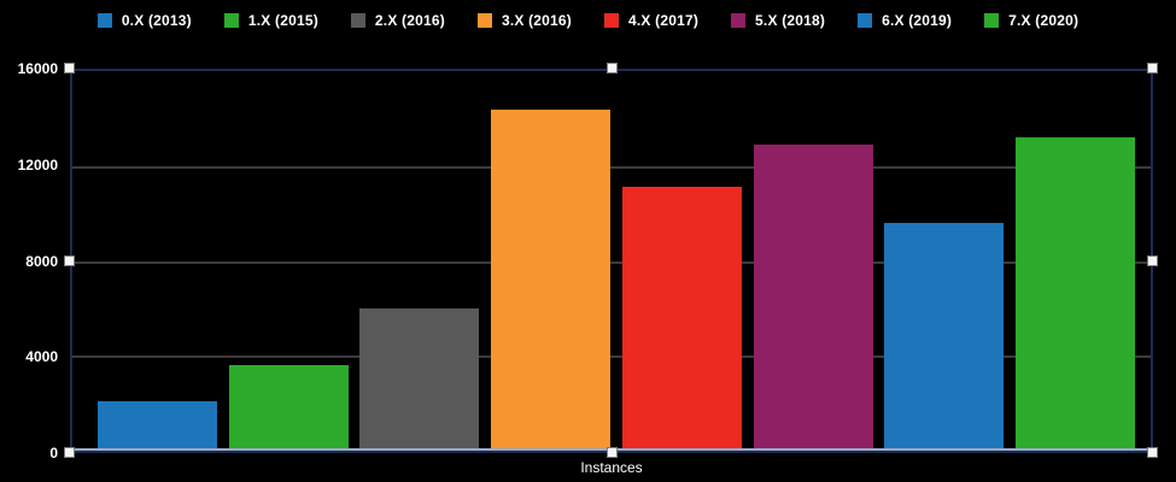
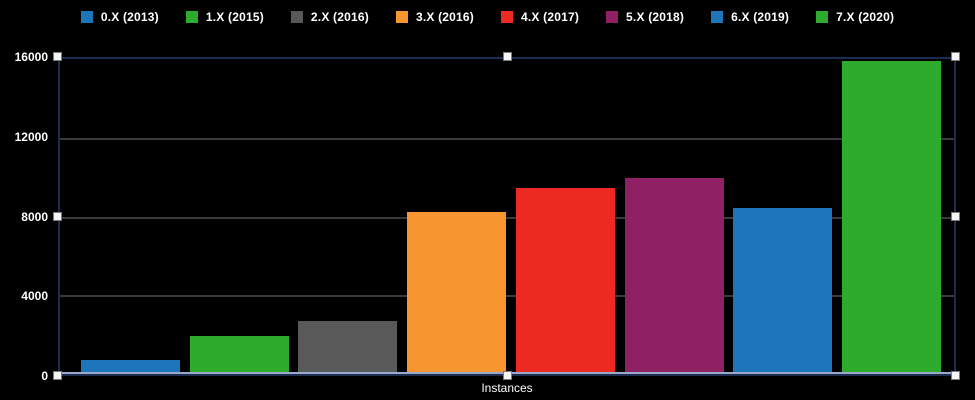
0.X (2013): 2100 -> 700
1.X (2015): 3600 -> 2000
2.X (2016): 6000 -> 2700
3.X (2016): 14400 -> 8200
4.X (2017): 11100 -> 9400
5.X (2018): 12900 -> 10000
6.X (2019): 9600 -> 8400
7.X (2020): 13200 -> 15900
